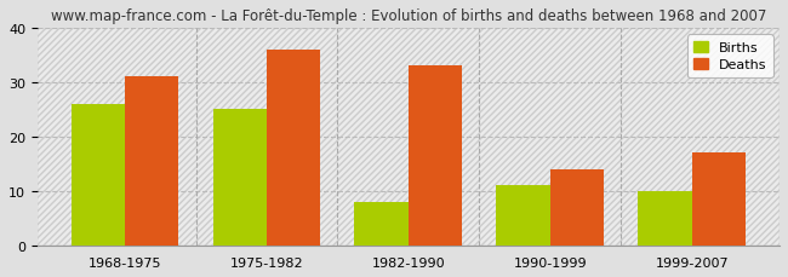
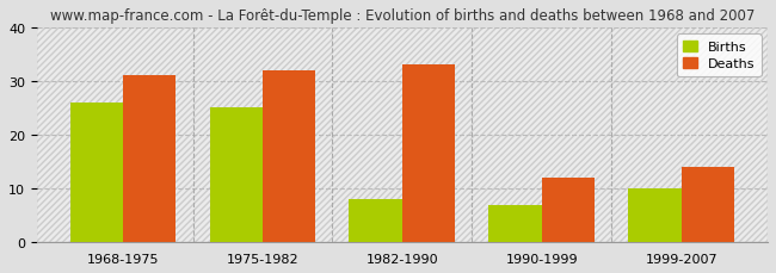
Deaths/1975-1982: 36 -> 32
Births/1990-1999: 11 -> 7
Deaths/1990-1999: 14 -> 12
Deaths/1999-2007: 17 -> 14
